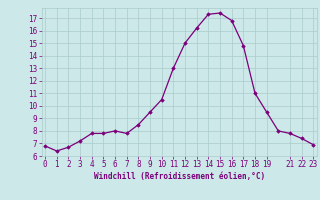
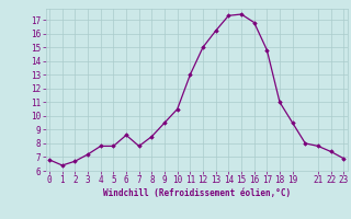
6: 8.0 -> 8.6
